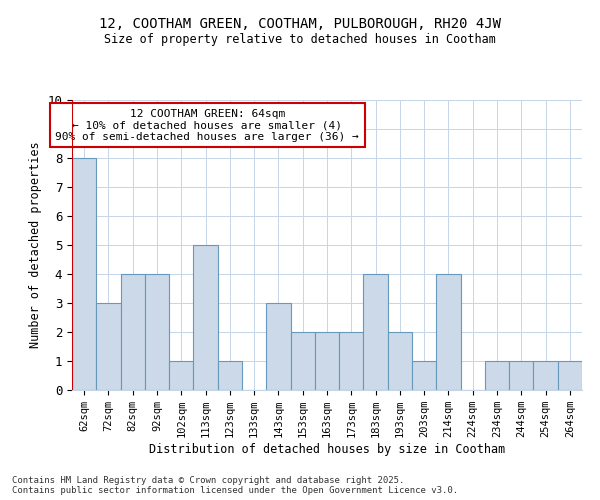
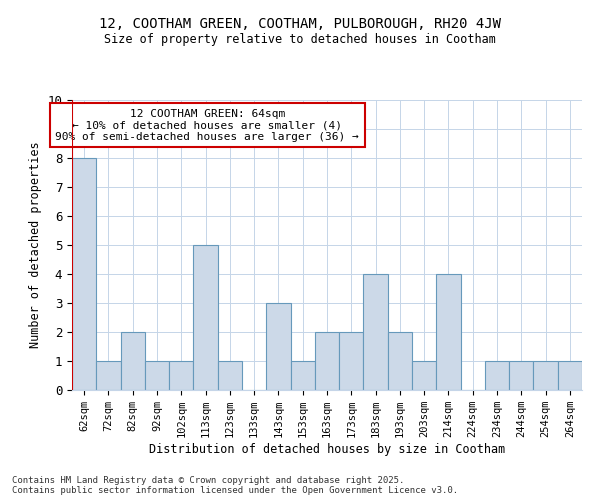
72sqm: 3 -> 1
82sqm: 4 -> 2
92sqm: 4 -> 1
153sqm: 2 -> 1
